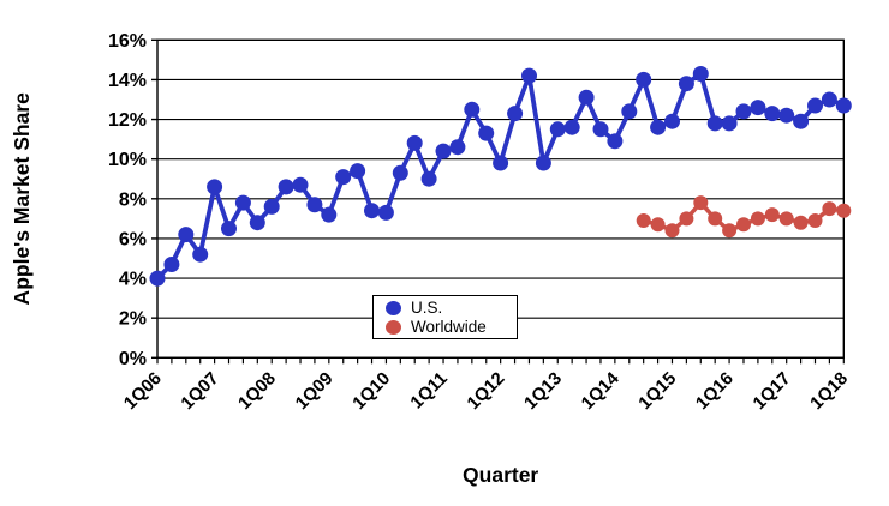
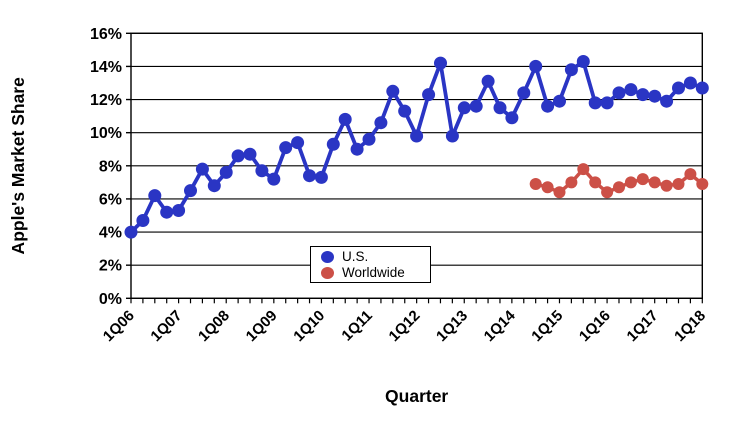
U.S./1Q07: 8.6% -> 5.3%
U.S./1Q11: 10.4% -> 9.6%
Worldwide/1Q18: 7.4% -> 6.9%
